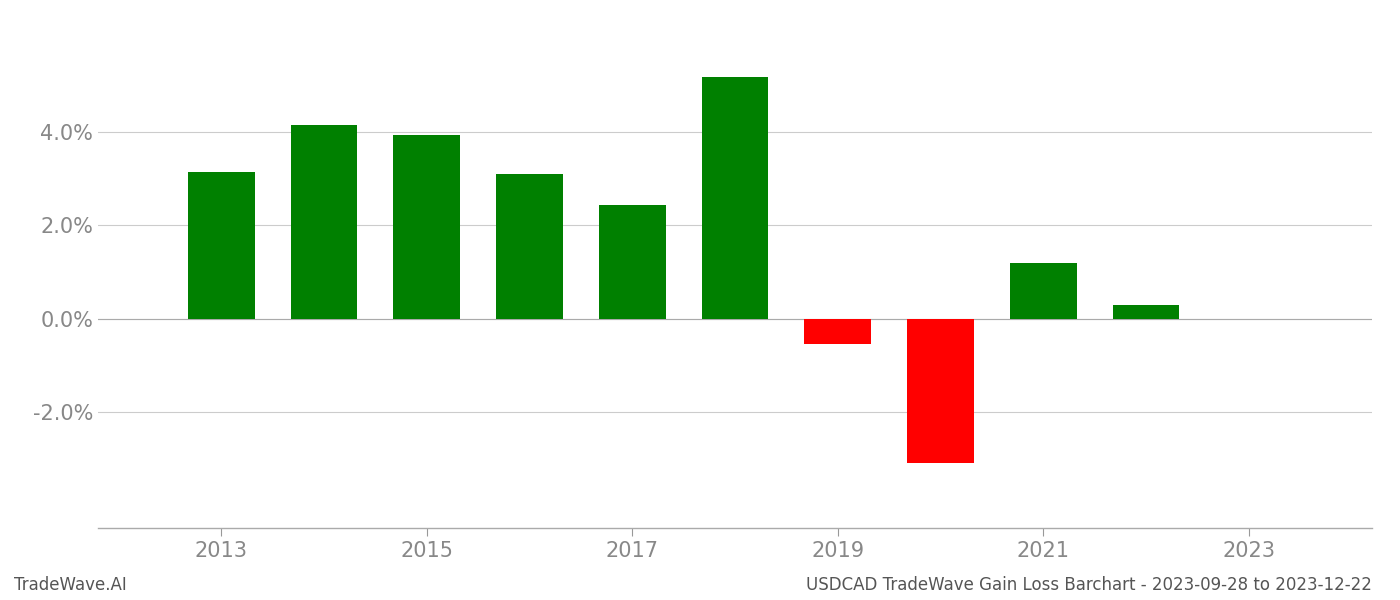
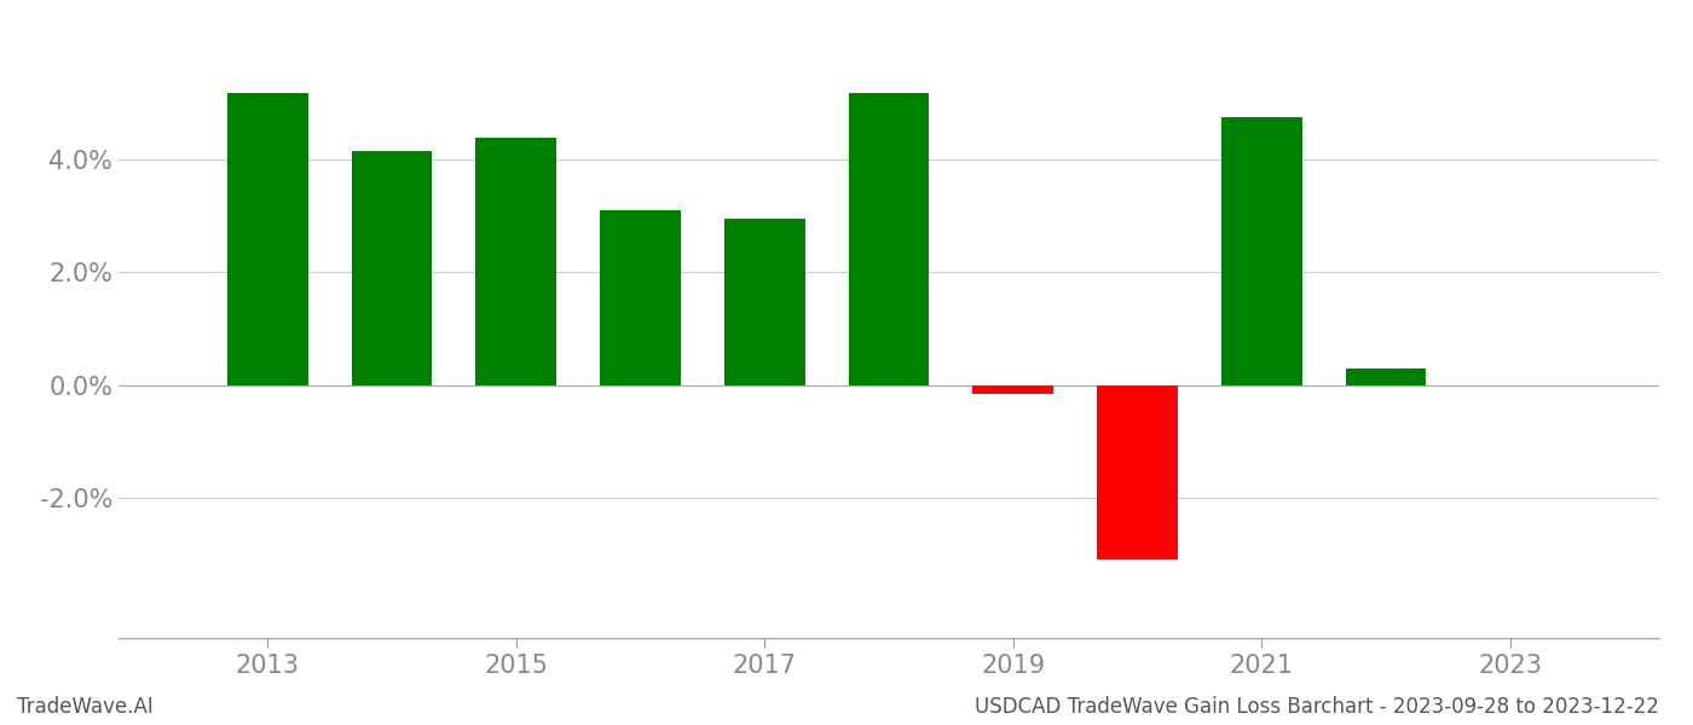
2013: 3.15% -> 5.20%
2015: 3.95% -> 4.40%
2017: 2.45% -> 2.95%
2019: -0.55% -> -0.15%
2021: 1.20% -> 4.75%
